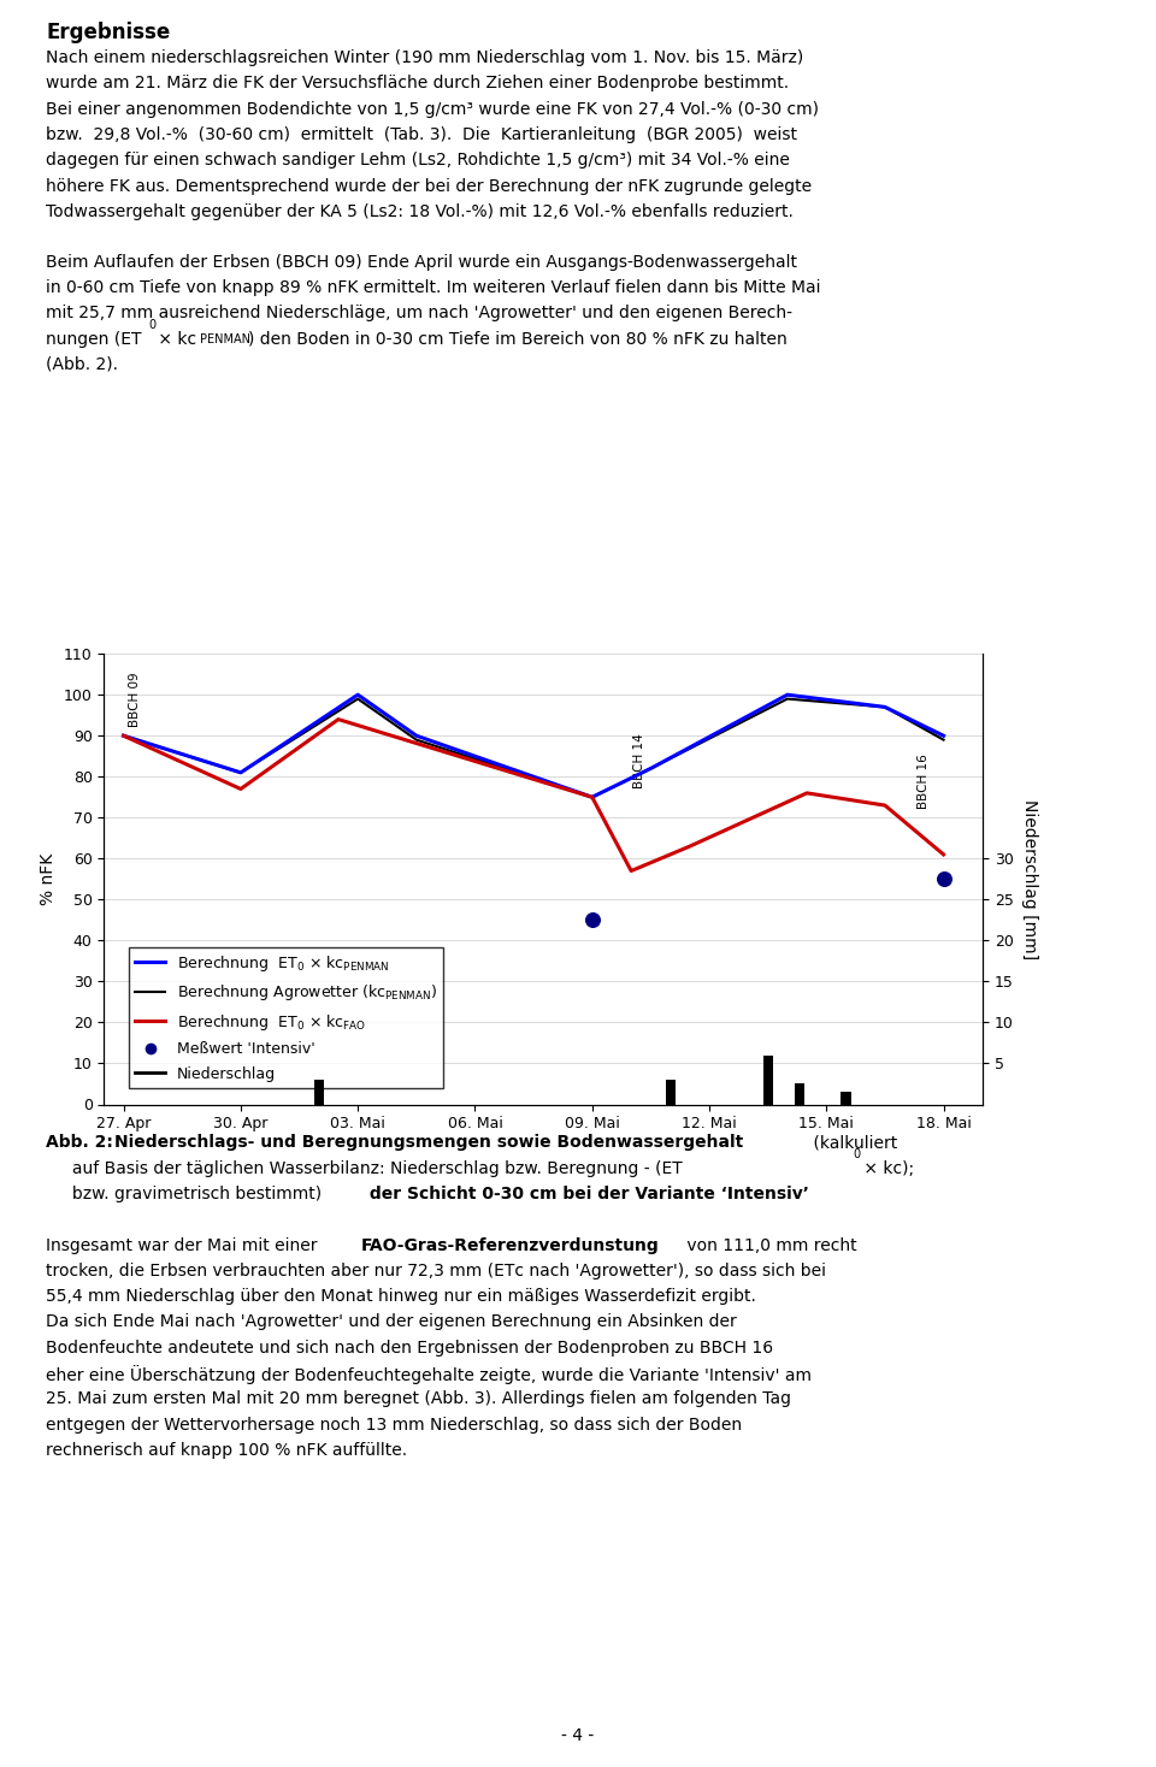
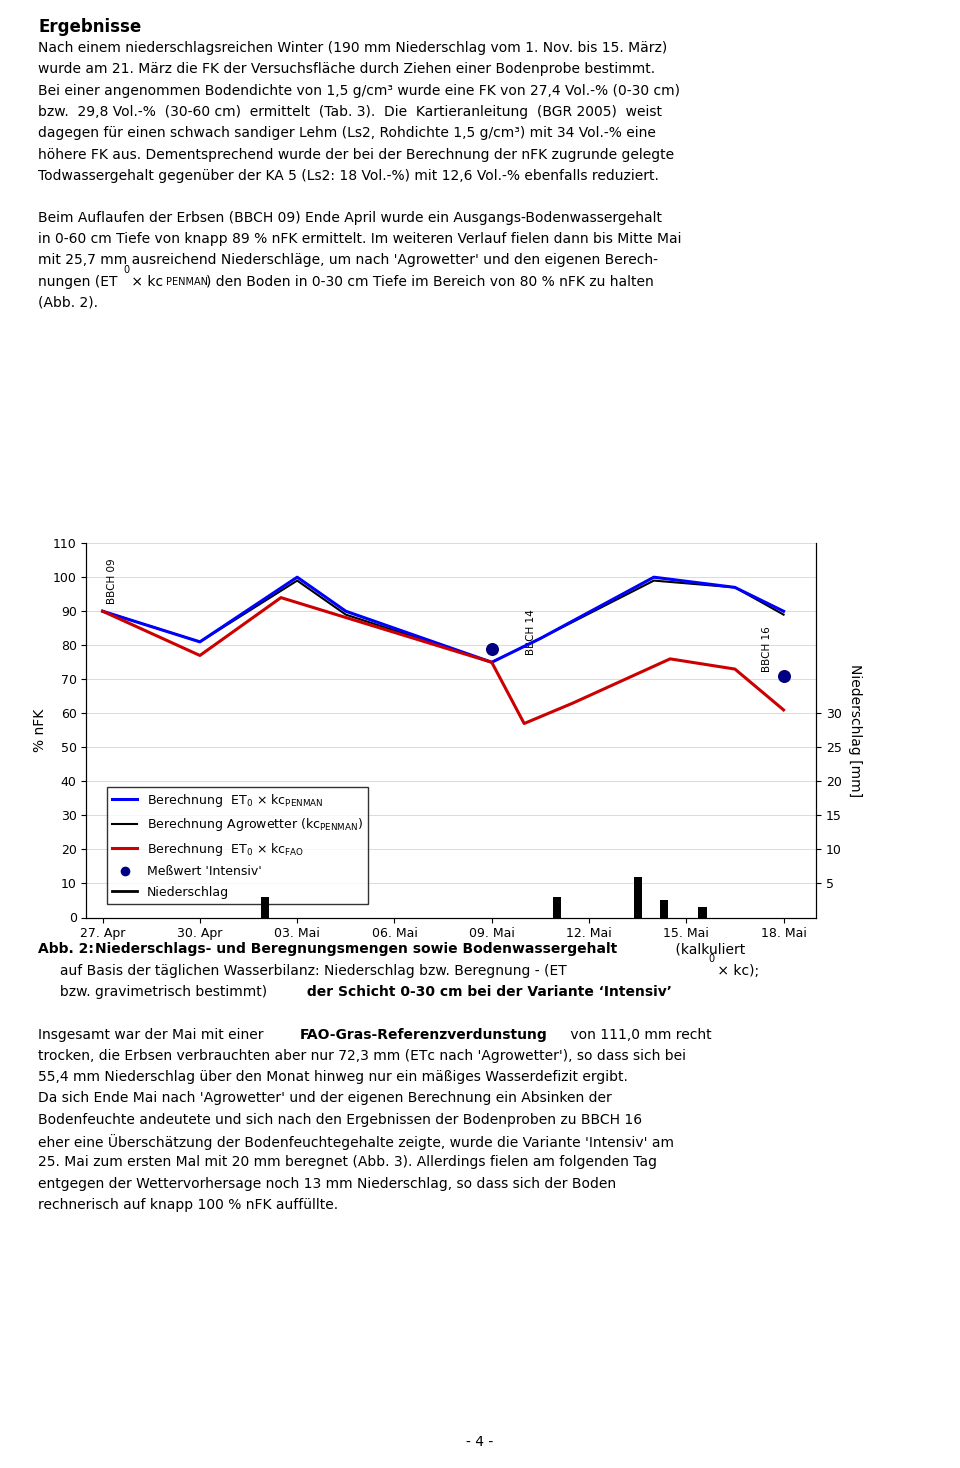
Meßwert 'Intensiv'/09. Mai: 45 -> 79
Meßwert 'Intensiv'/18. Mai: 55 -> 71
